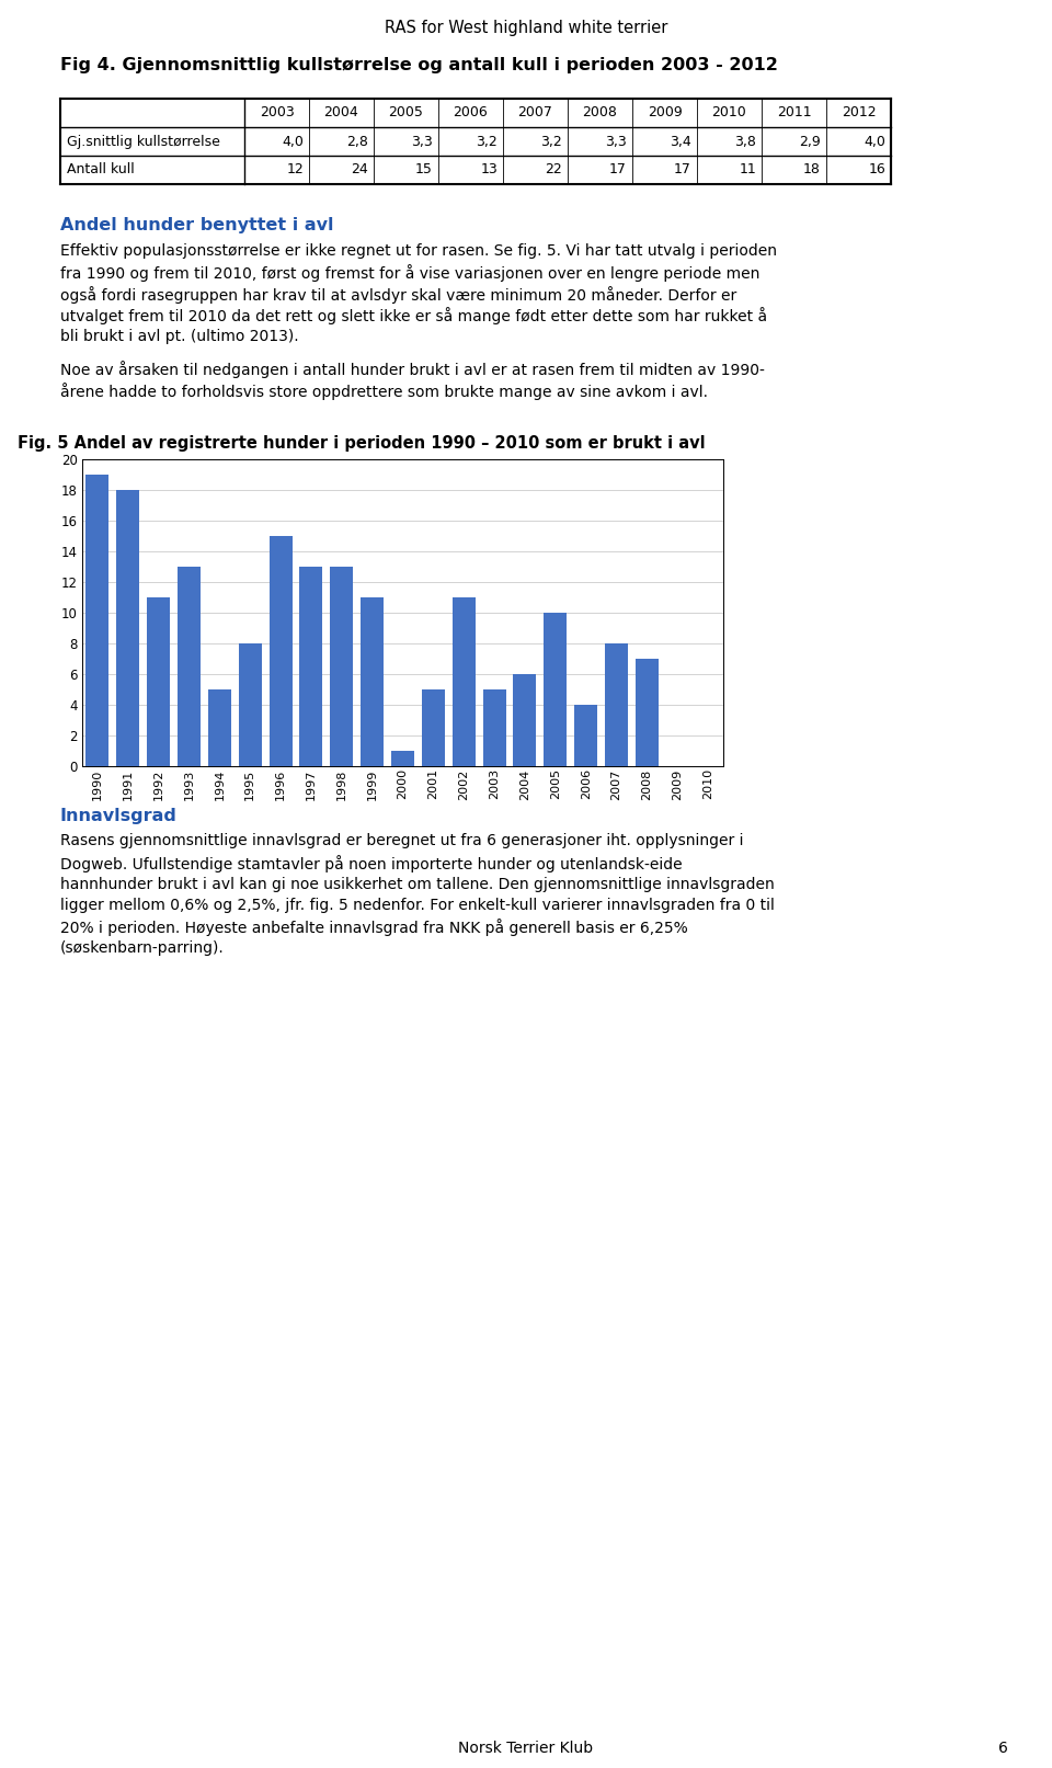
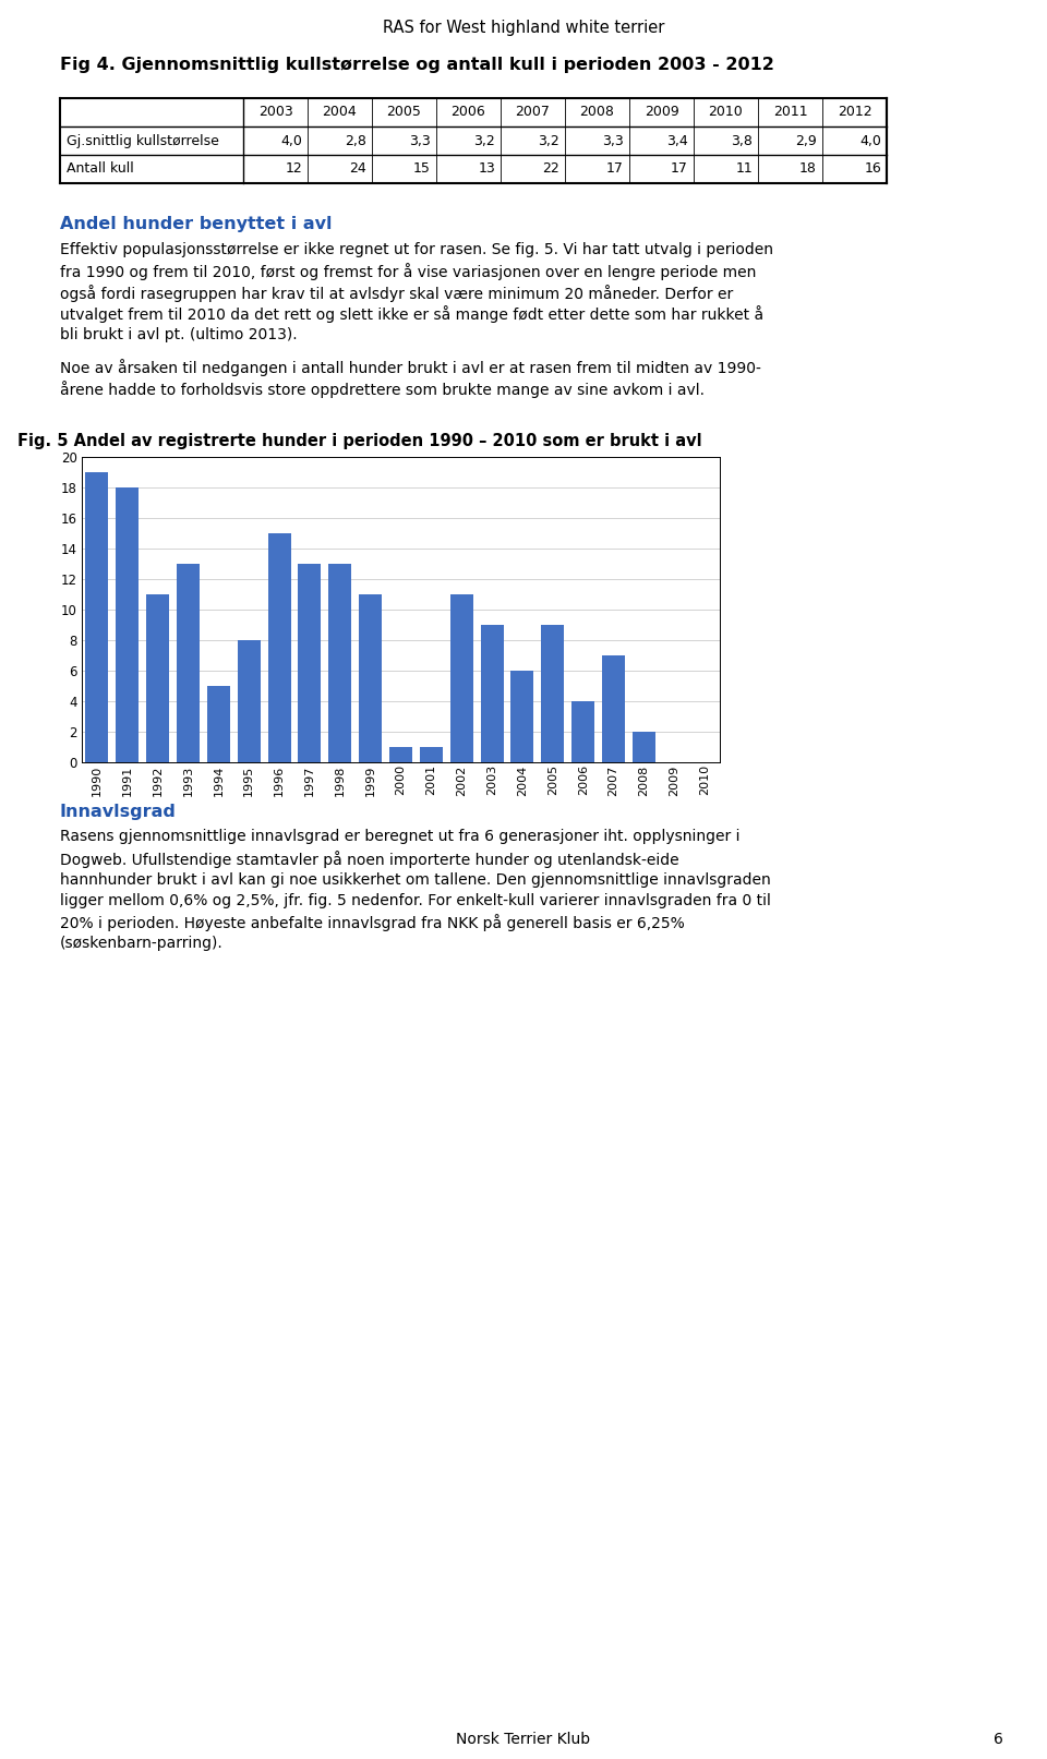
2001: 5 -> 1
2003: 5 -> 9
2005: 10 -> 9
2007: 8 -> 7
2008: 7 -> 2
